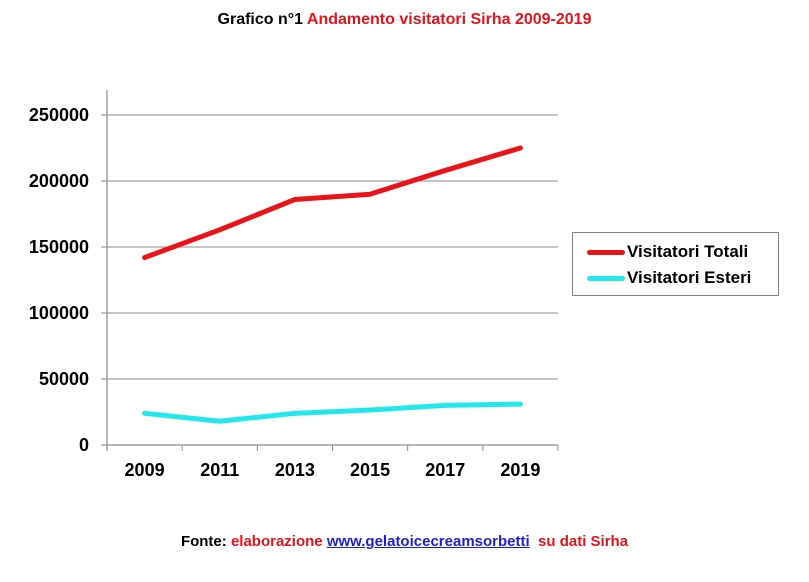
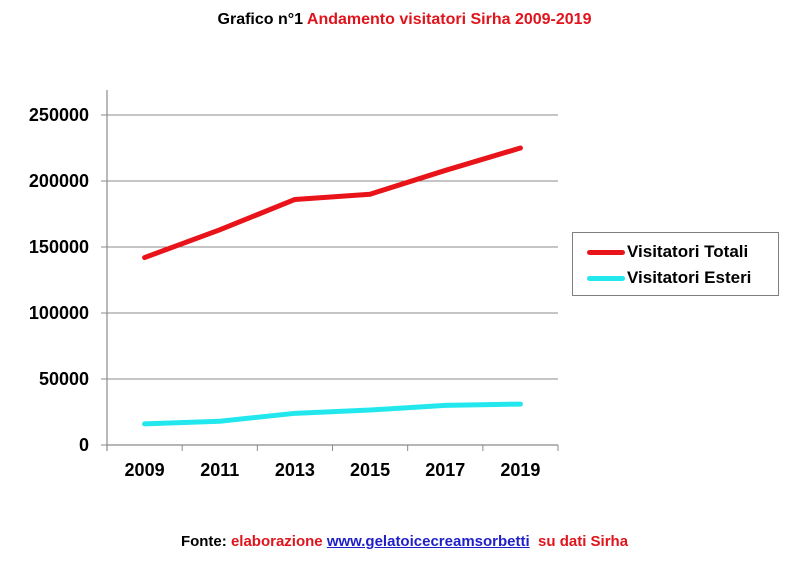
Visitatori Esteri/2009: 24000 -> 16000
